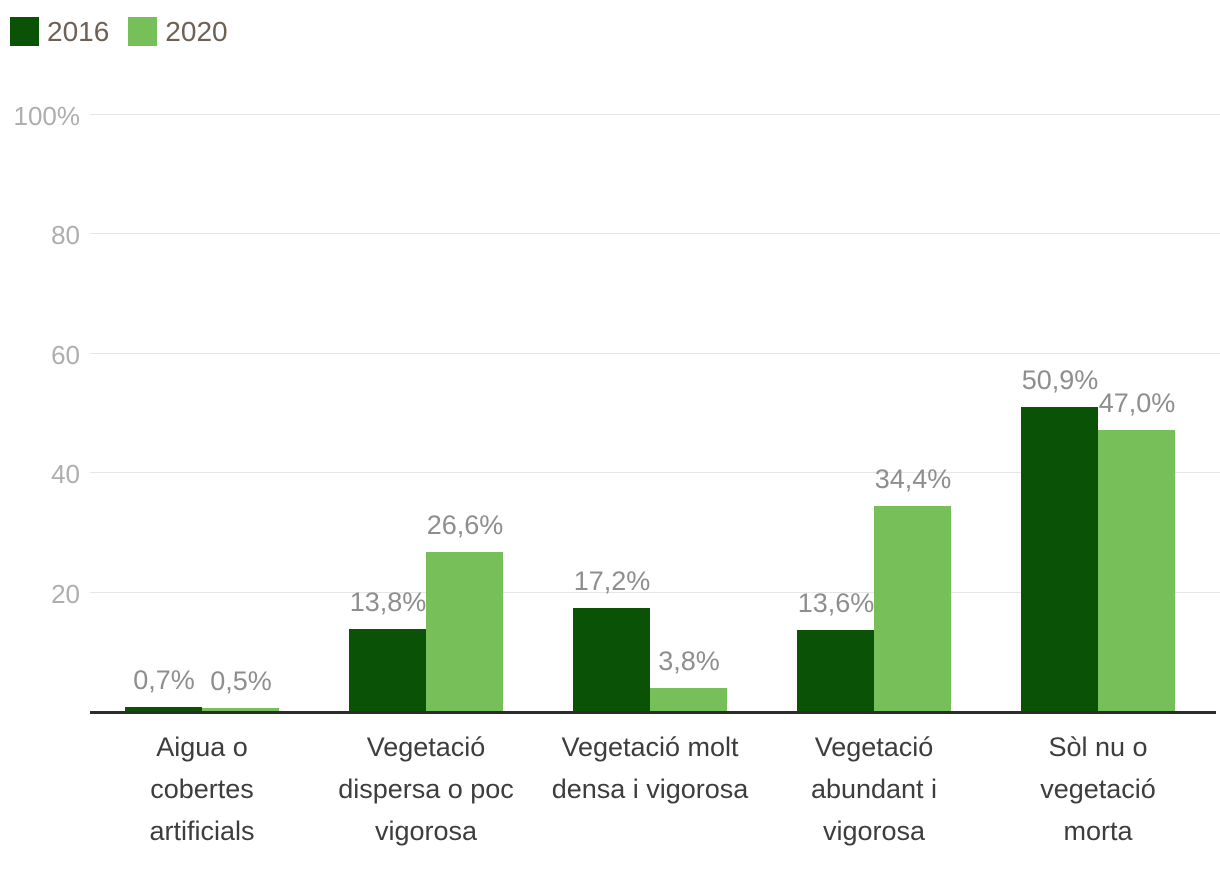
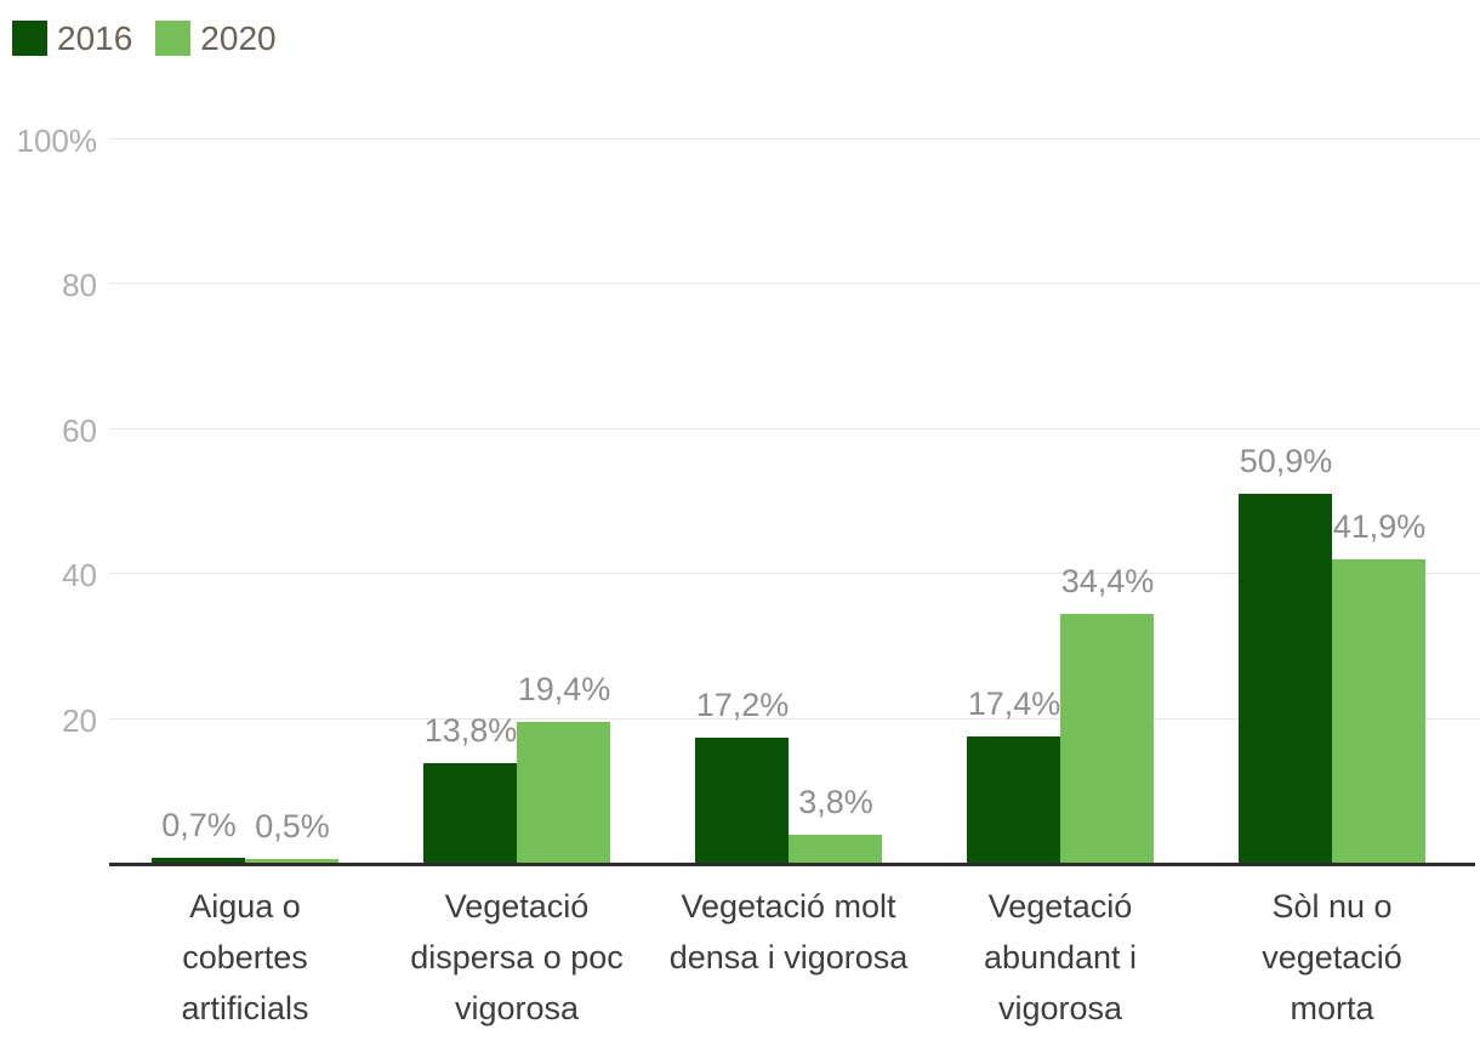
2020/Vegetació dispersa o poc vigorosa: 26,6% -> 19,4%
2016/Vegetació abundant i vigorosa: 13,6% -> 17,4%
2020/Sòl nu o vegetació morta: 47,0% -> 41,9%
